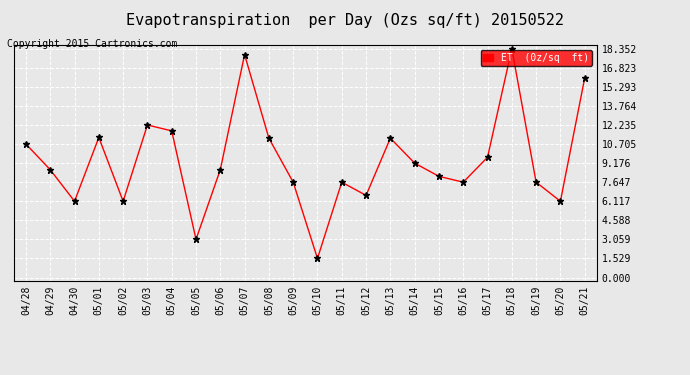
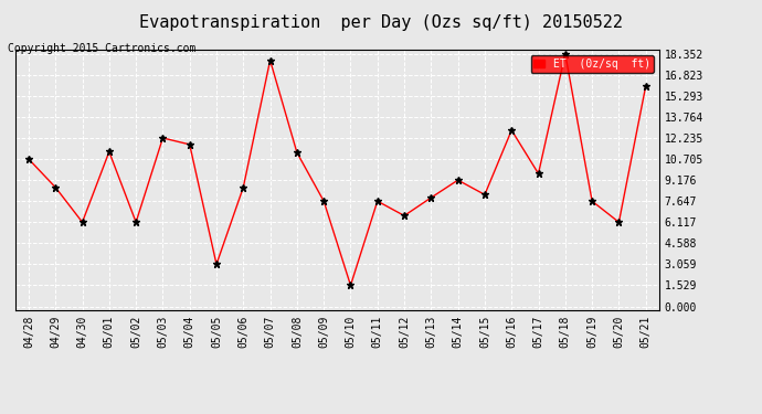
05/13: 11.2 -> 7.9
05/16: 7.6 -> 12.8
